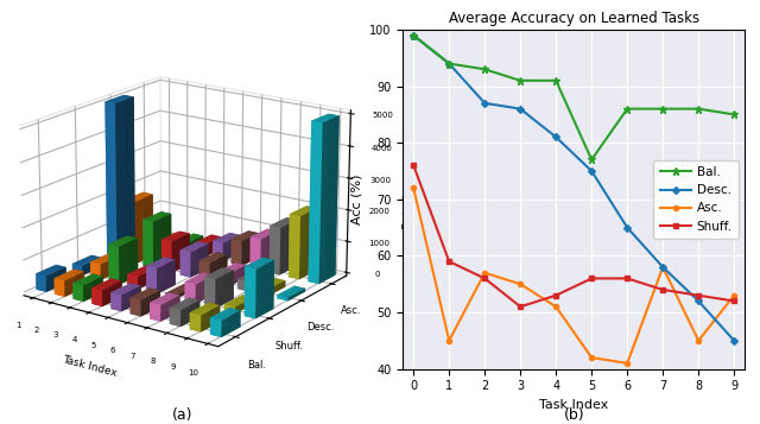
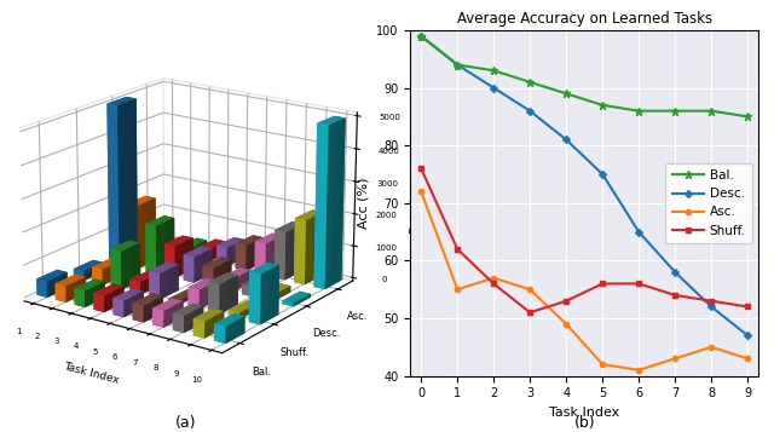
Asc./1: 45 -> 55
Shuff./1: 59 -> 62
Desc./2: 87 -> 90
Bal./4: 91 -> 89
Asc./4: 51 -> 49
Bal./5: 77 -> 87
Asc./7: 58 -> 43
Desc./9: 45 -> 47
Asc./9: 53 -> 43
